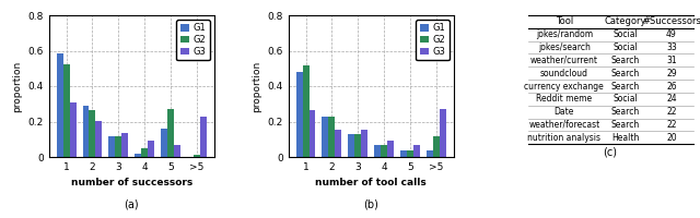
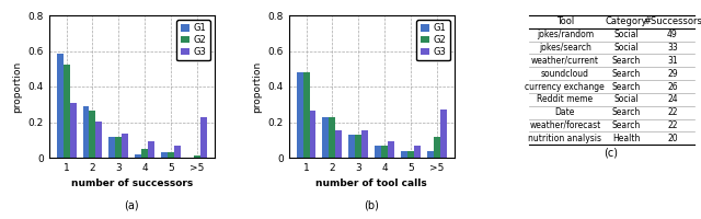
(a)/G1/5: 0.16 -> 0.03
(a)/G2/5: 0.27 -> 0.03
(b)/G2/1: 0.52 -> 0.48
